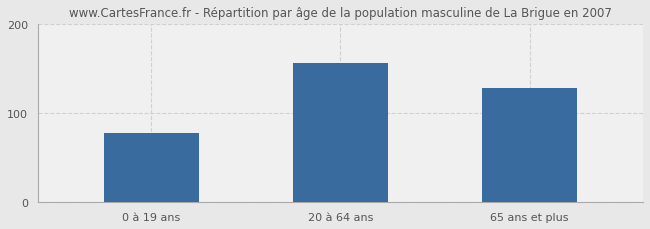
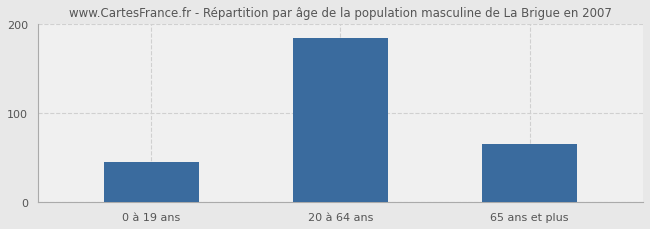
0 à 19 ans: 78 -> 45
20 à 64 ans: 156 -> 185
65 ans et plus: 128 -> 65
